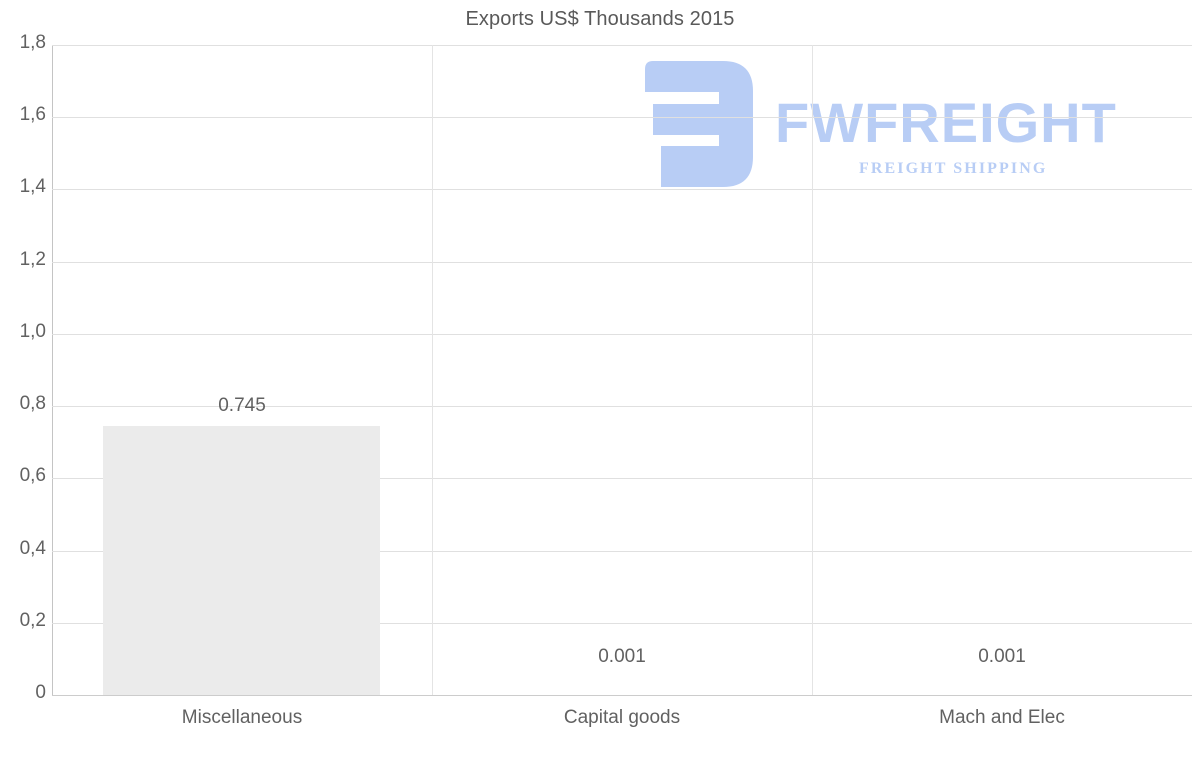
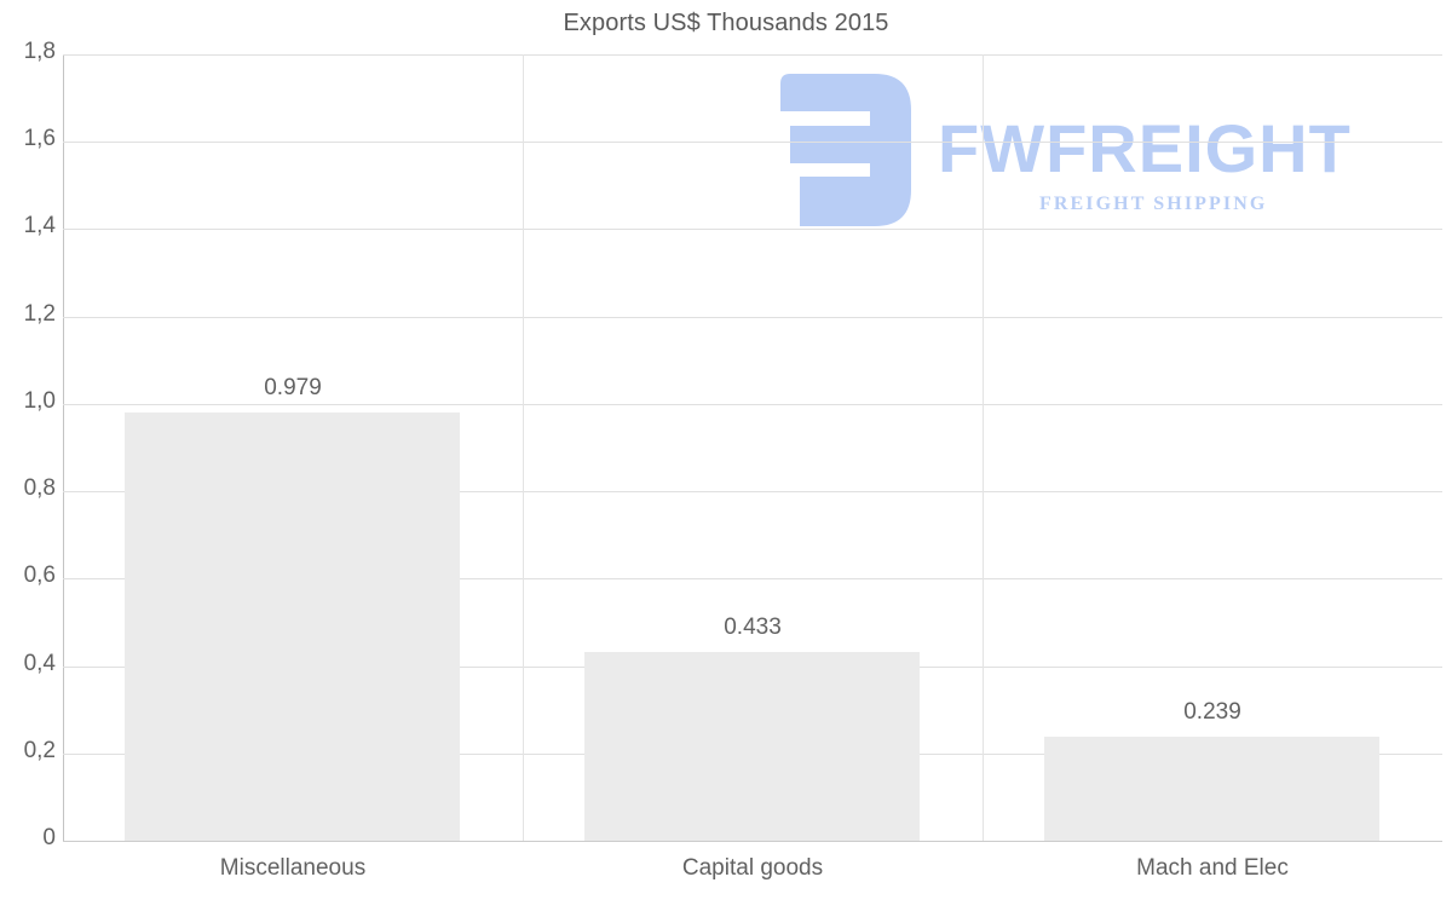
Miscellaneous: 0.745 -> 0.979
Capital goods: 0.001 -> 0.433
Mach and Elec: 0.001 -> 0.239
